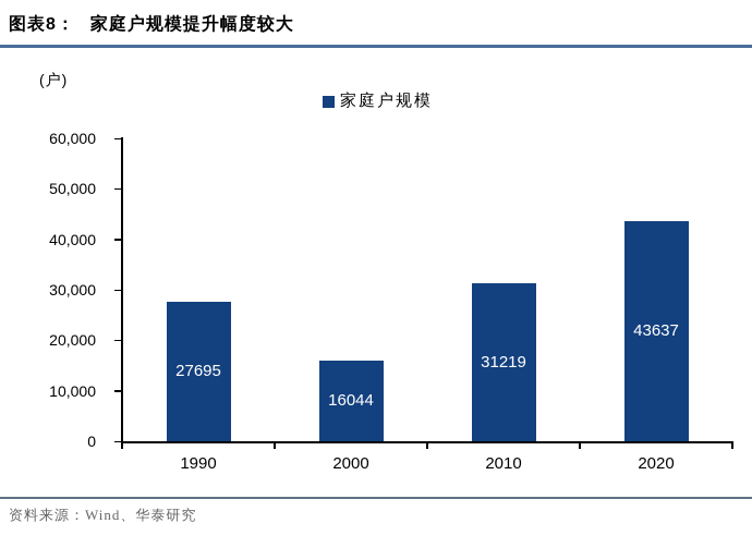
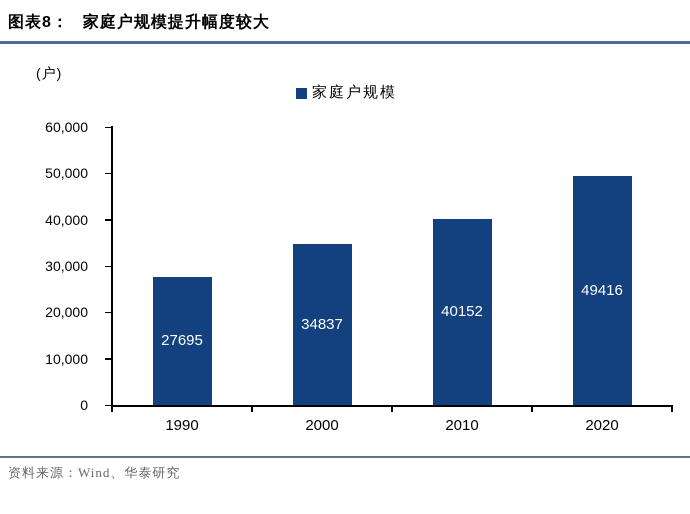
2000: 16044 -> 34837
2010: 31219 -> 40152
2020: 43637 -> 49416
